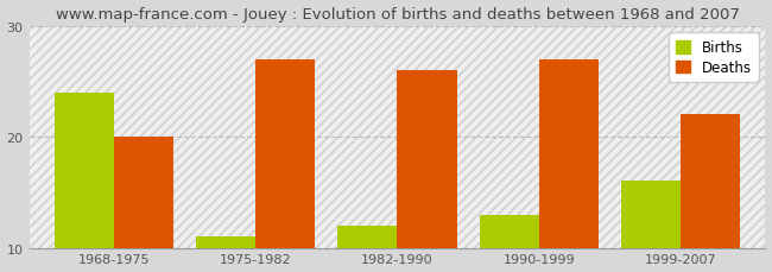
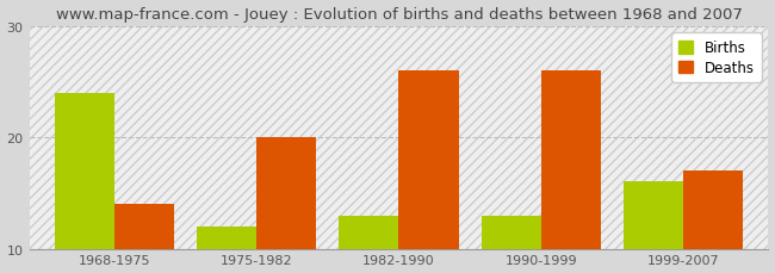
Deaths/1968-1975: 20 -> 14
Births/1975-1982: 11 -> 12
Deaths/1975-1982: 27 -> 20
Births/1982-1990: 12 -> 13
Deaths/1990-1999: 27 -> 26
Deaths/1999-2007: 22 -> 17
